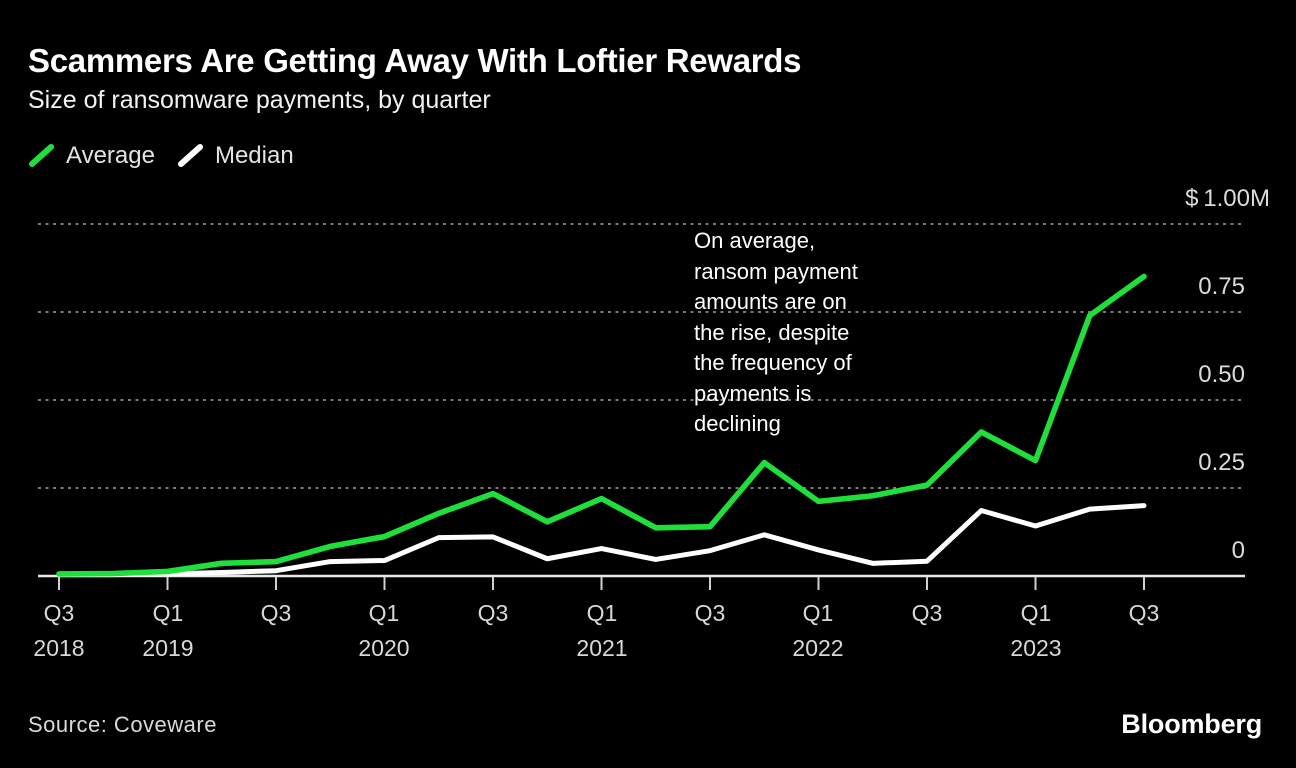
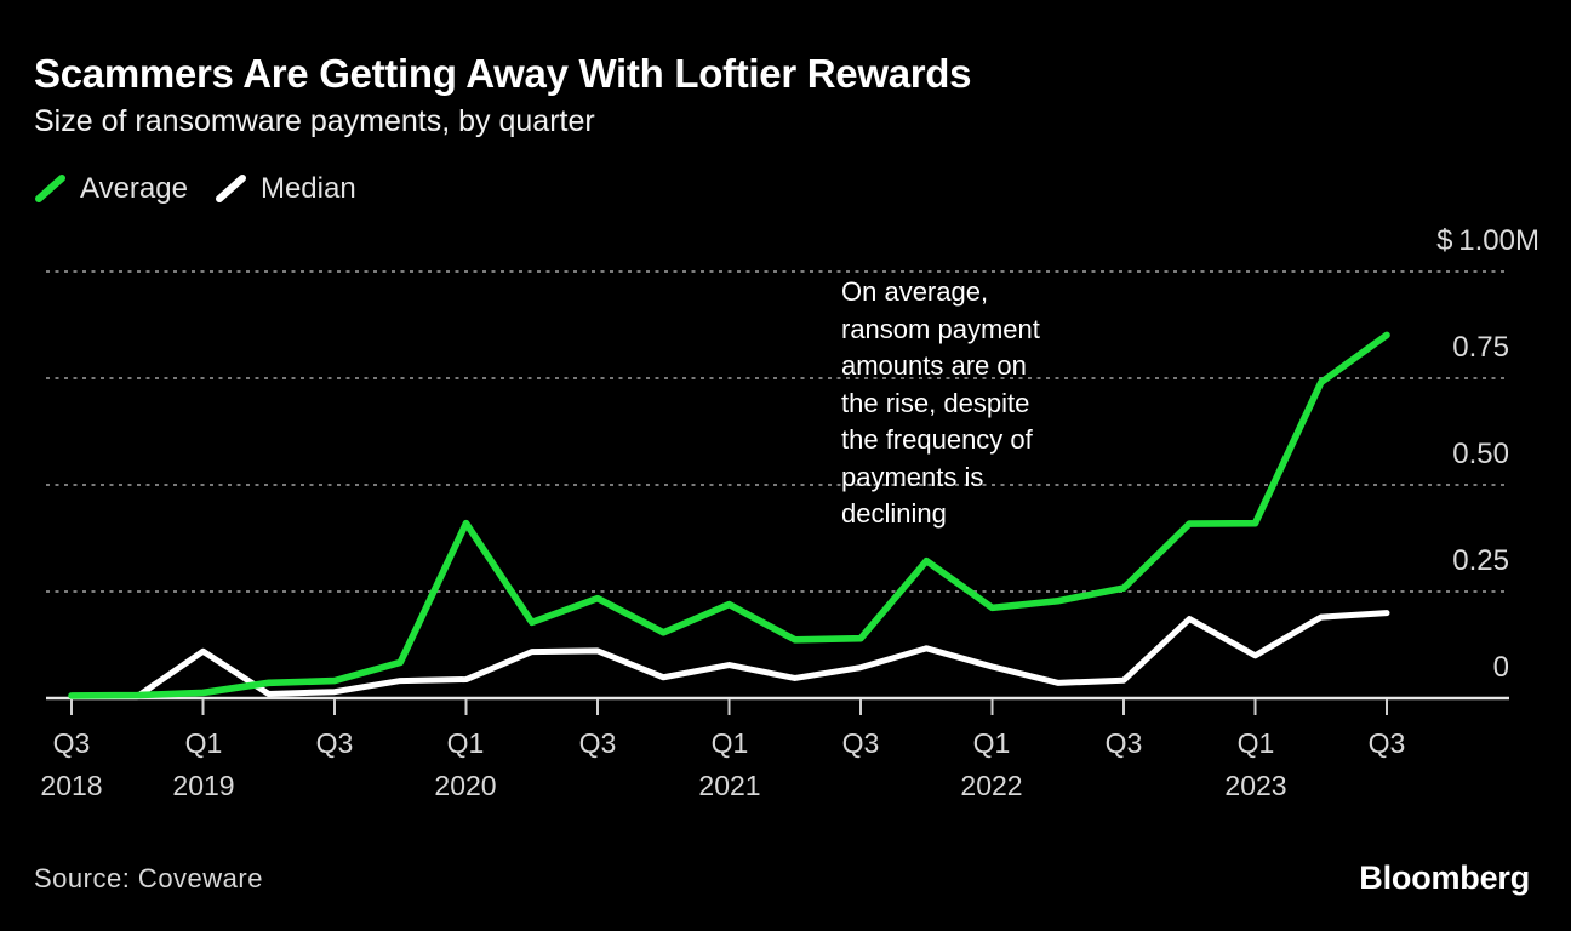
Median/Q1 2019: 0.01 -> 0.11
Average/Q1 2020: 0.11 -> 0.41
Average/Q1 2023: 0.33 -> 0.41
Median/Q1 2023: 0.14 -> 0.10
